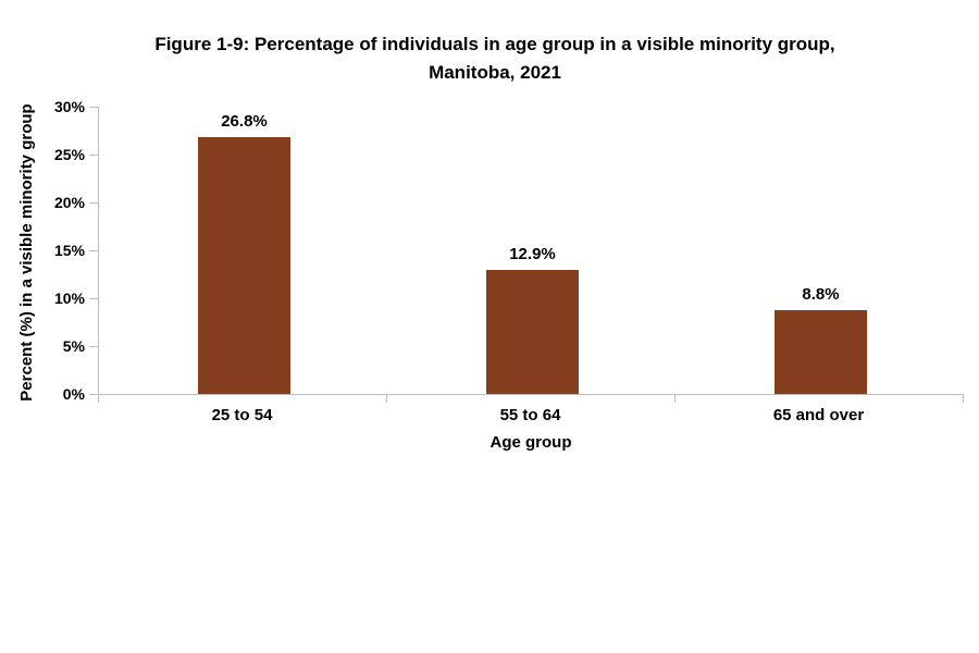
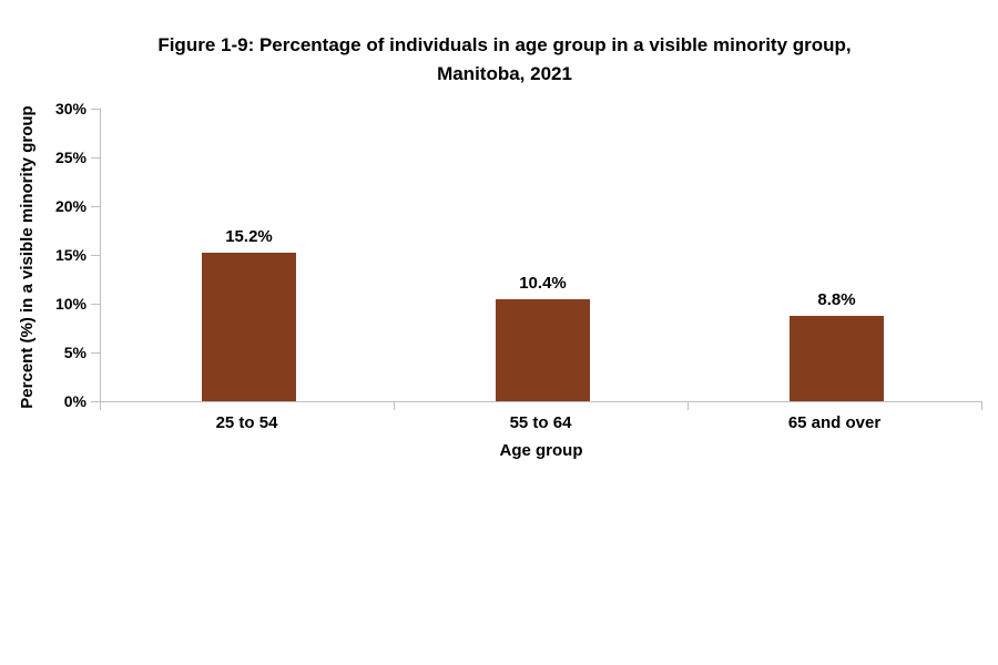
25 to 54: 26.8% -> 15.2%
55 to 64: 12.9% -> 10.4%
